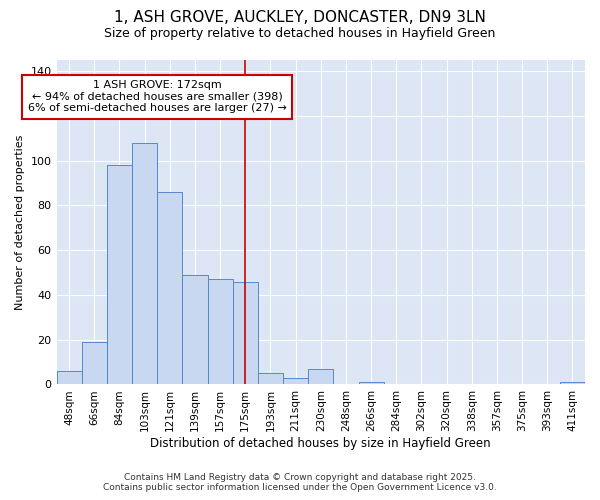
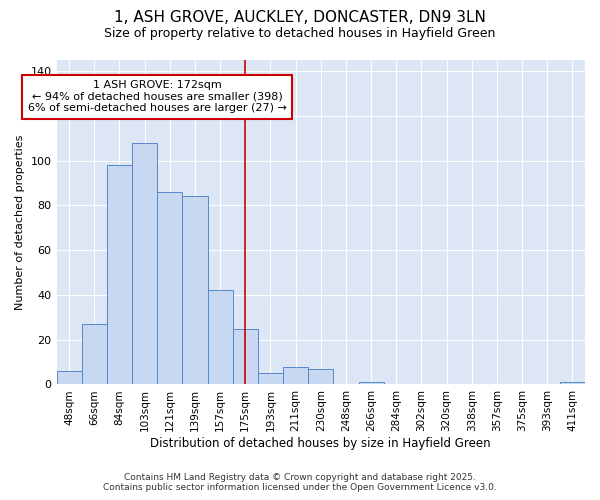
66sqm: 19 -> 27
139sqm: 49 -> 84
157sqm: 47 -> 42
175sqm: 46 -> 25
211sqm: 3 -> 8
